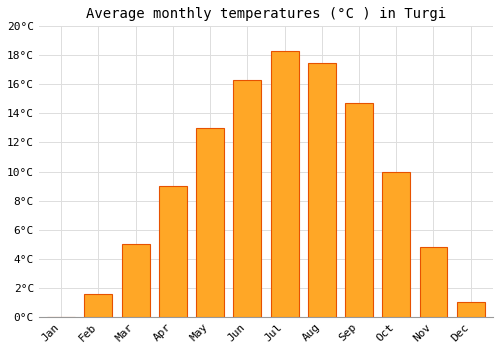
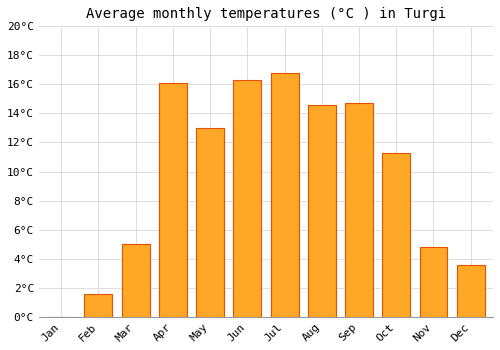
Apr: 9.0°C -> 16.1°C
Jul: 18.3°C -> 16.8°C
Aug: 17.5°C -> 14.6°C
Oct: 10.0°C -> 11.3°C
Dec: 1.0°C -> 3.6°C
